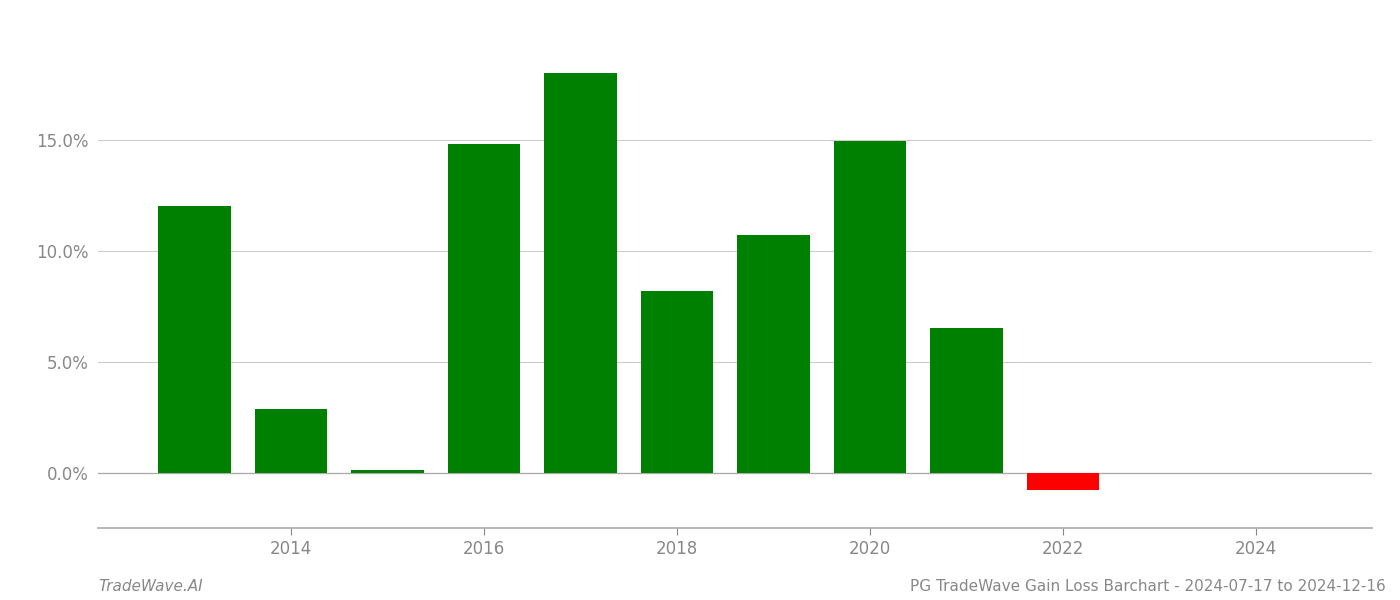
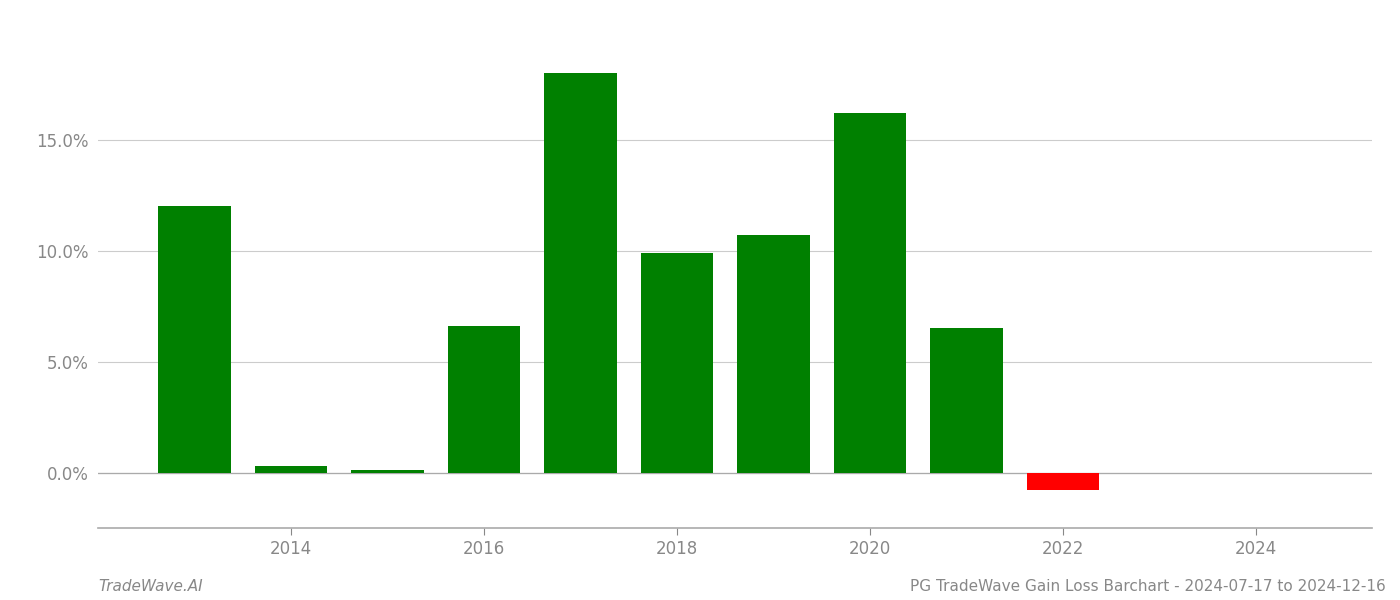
2014: 2.85% -> 0.30%
2016: 14.80% -> 6.60%
2018: 8.20% -> 9.90%
2020: 14.95% -> 16.20%
